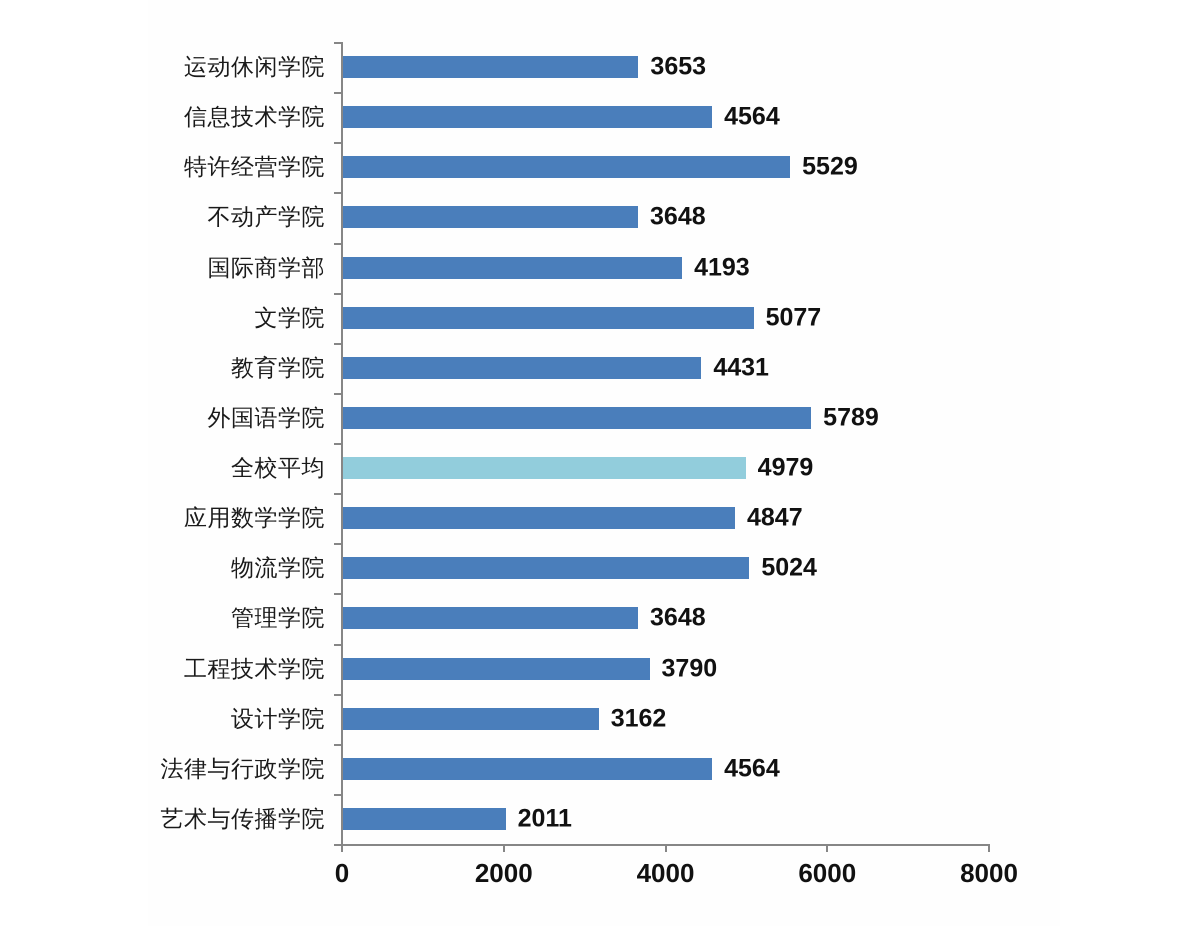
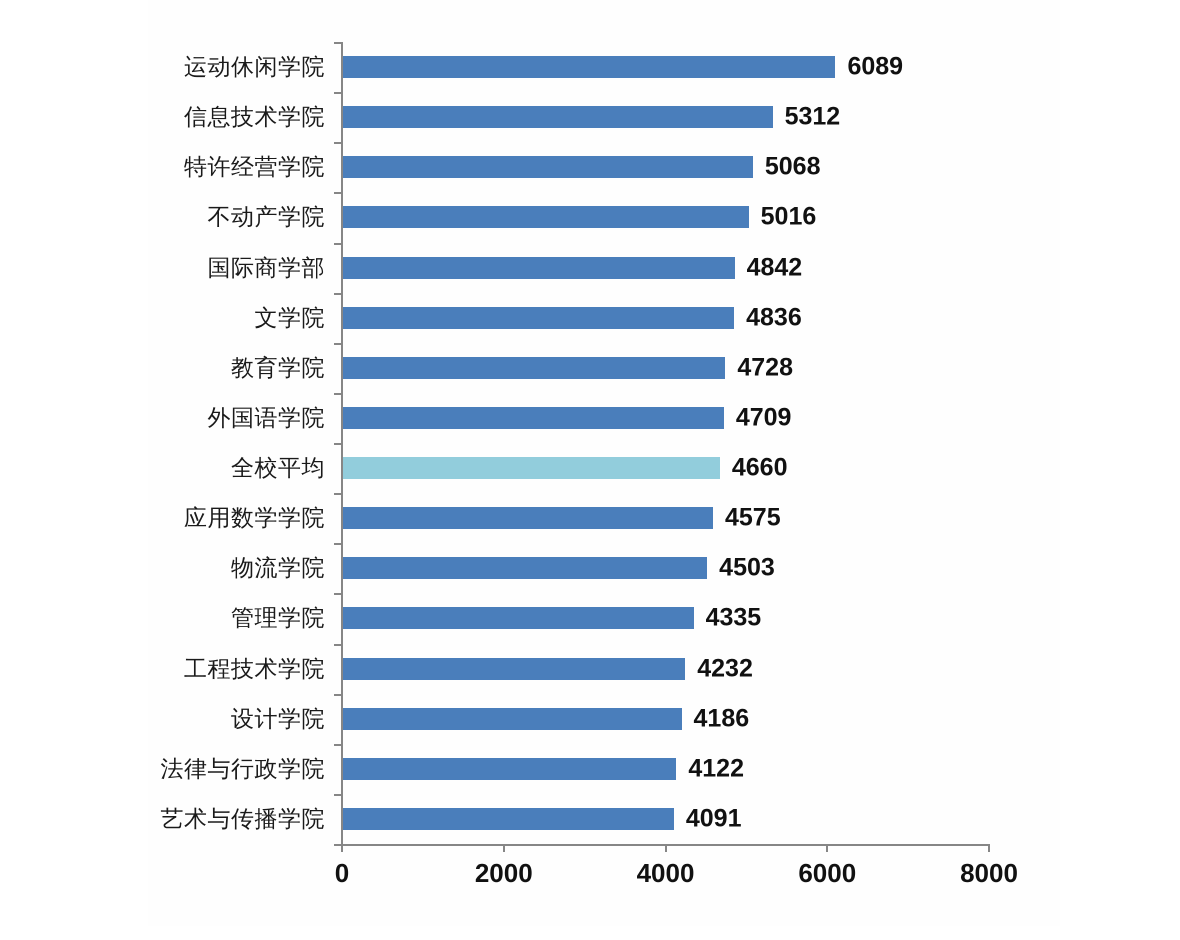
运动休闲学院: 3653 -> 6089
信息技术学院: 4564 -> 5312
特许经营学院: 5529 -> 5068
不动产学院: 3648 -> 5016
国际商学部: 4193 -> 4842
文学院: 5077 -> 4836
教育学院: 4431 -> 4728
外国语学院: 5789 -> 4709
全校平均: 4979 -> 4660
应用数学学院: 4847 -> 4575
物流学院: 5024 -> 4503
管理学院: 3648 -> 4335
工程技术学院: 3790 -> 4232
设计学院: 3162 -> 4186
法律与行政学院: 4564 -> 4122
艺术与传播学院: 2011 -> 4091
